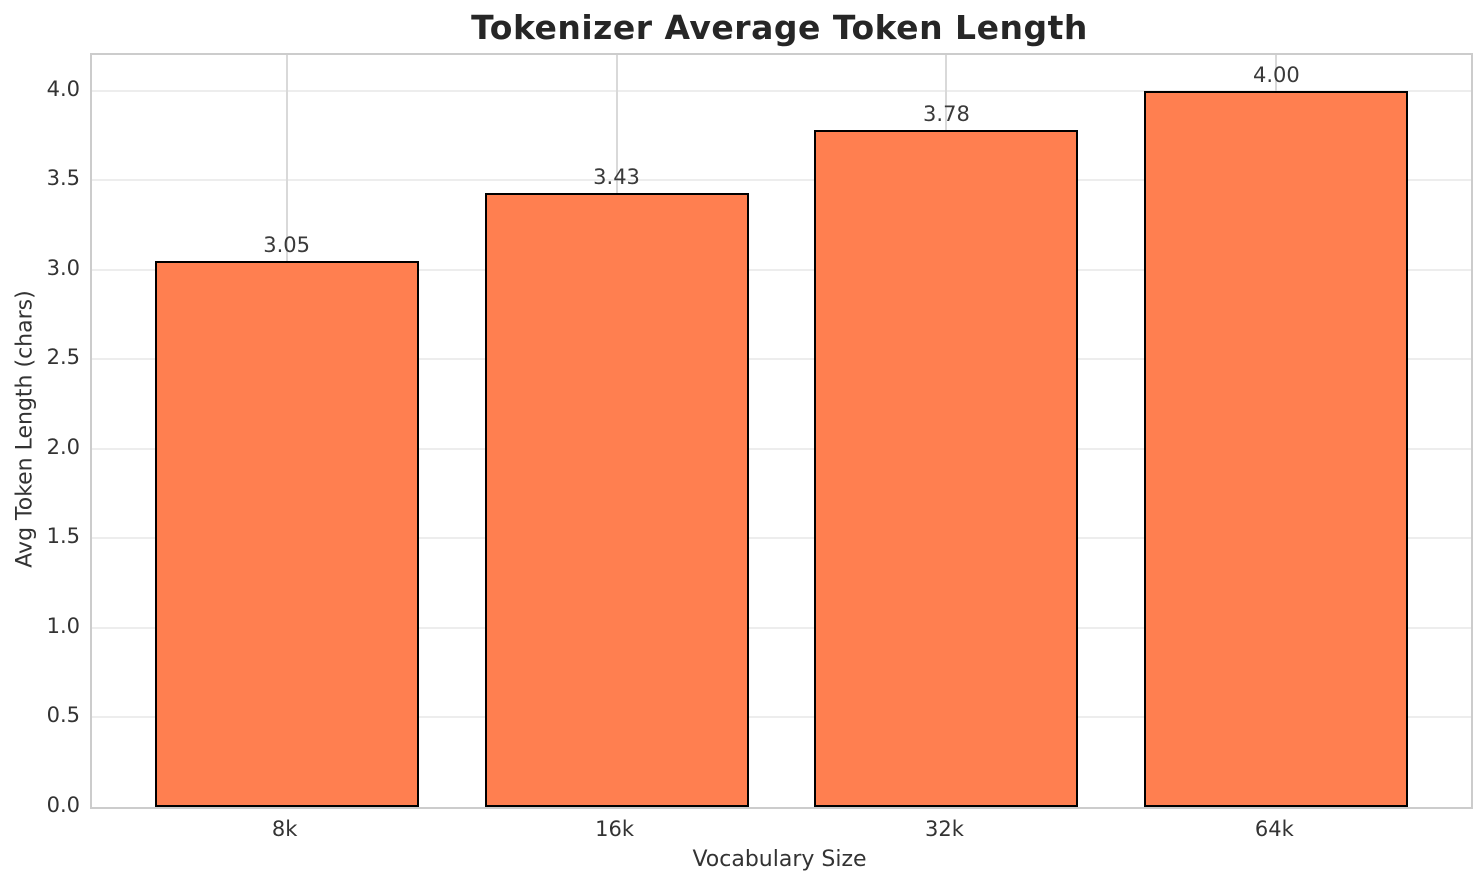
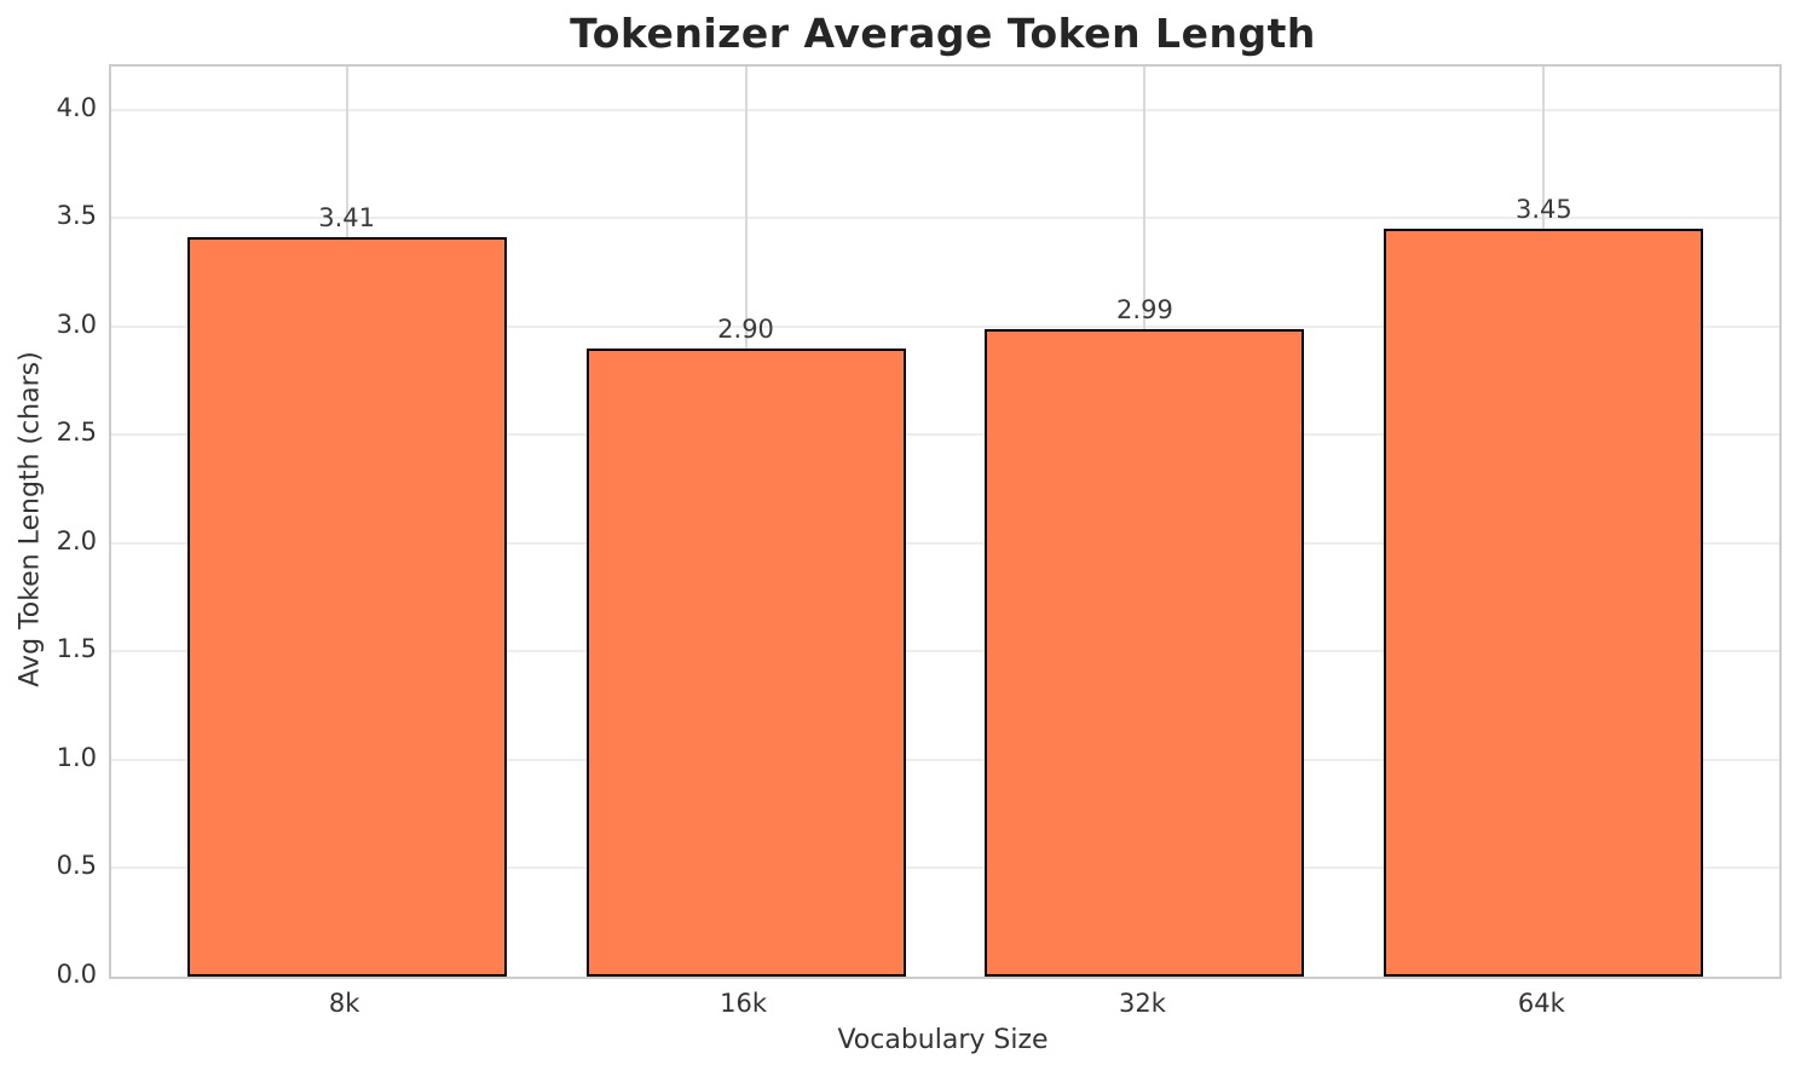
8k: 3.05 -> 3.41
16k: 3.43 -> 2.90
32k: 3.78 -> 2.99
64k: 4.00 -> 3.45
